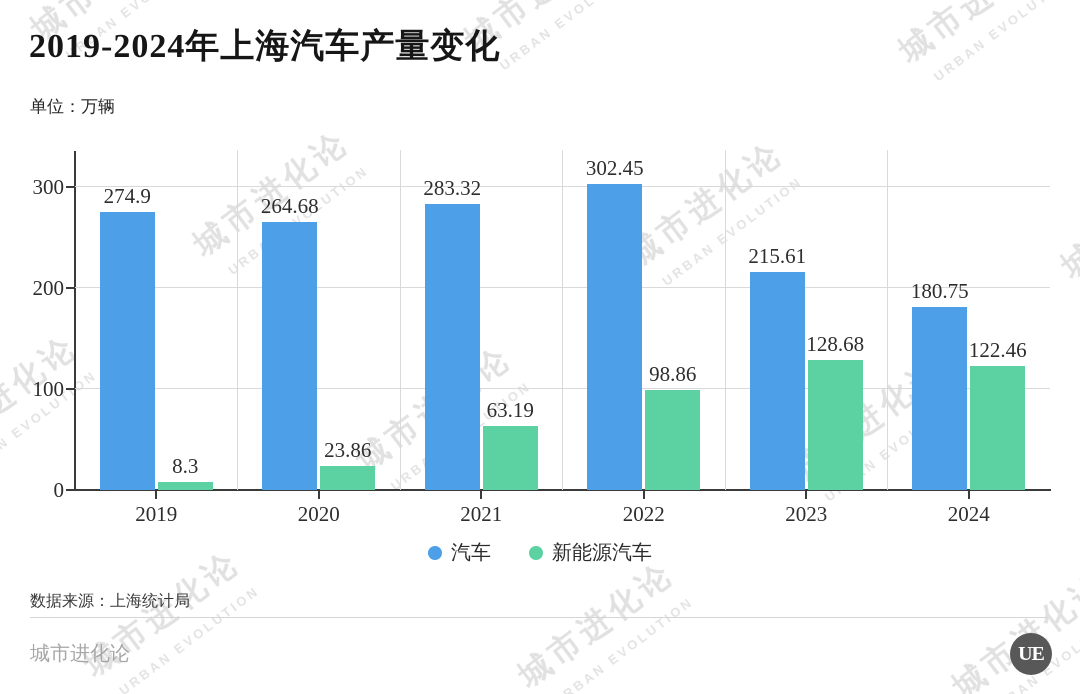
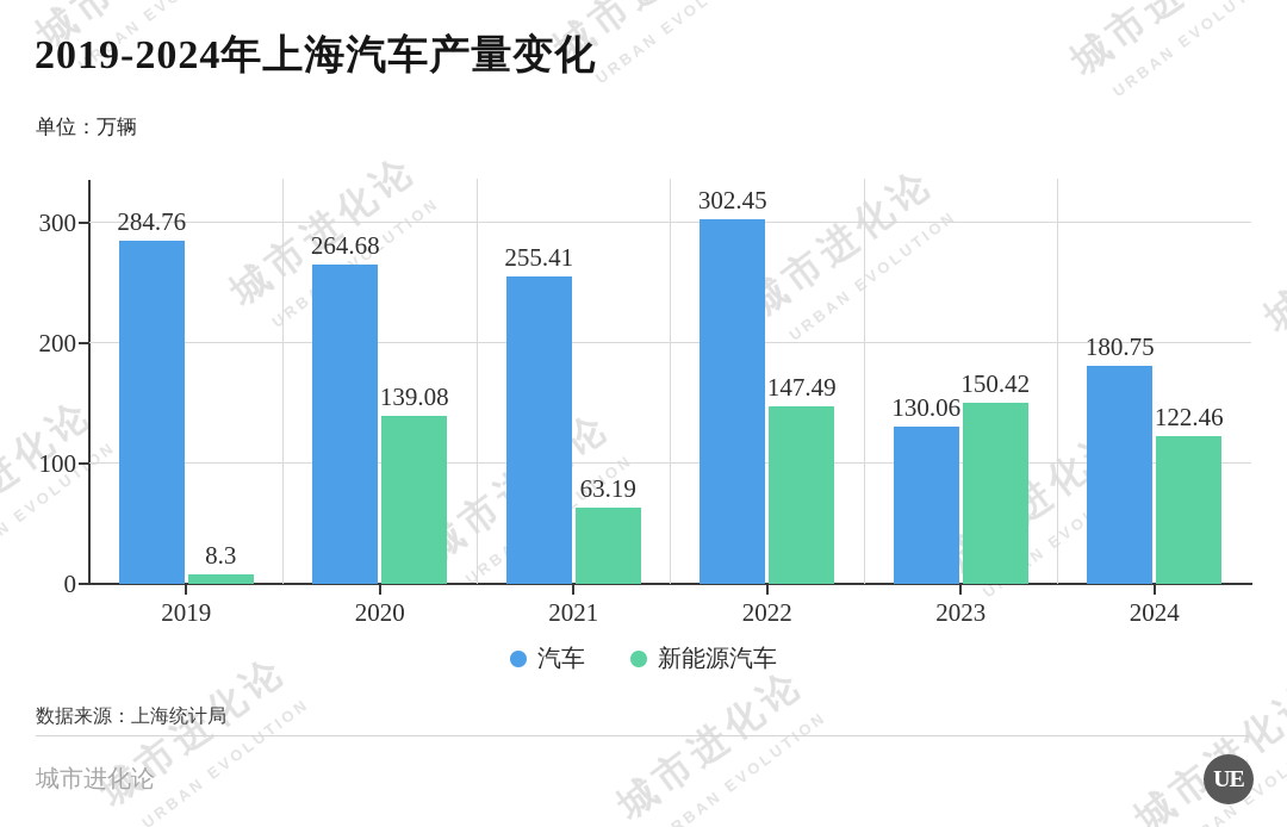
汽车/2019: 274.9 -> 284.76
新能源汽车/2020: 23.86 -> 139.08
汽车/2021: 283.32 -> 255.41
新能源汽车/2022: 98.86 -> 147.49
汽车/2023: 215.61 -> 130.06
新能源汽车/2023: 128.68 -> 150.42
